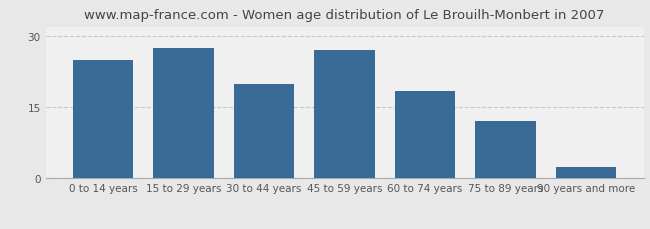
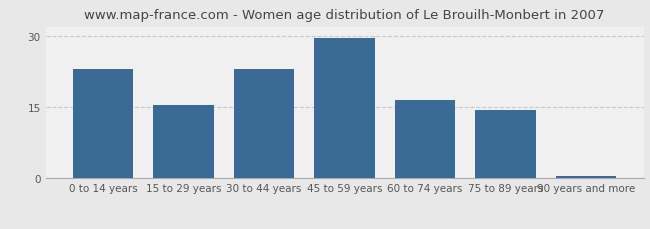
0 to 14 years: 25.0 -> 23.0
15 to 29 years: 27.5 -> 15.5
30 to 44 years: 20.0 -> 23.0
45 to 59 years: 27.0 -> 29.5
60 to 74 years: 18.5 -> 16.5
75 to 89 years: 12.0 -> 14.5
90 years and more: 2.5 -> 0.5
